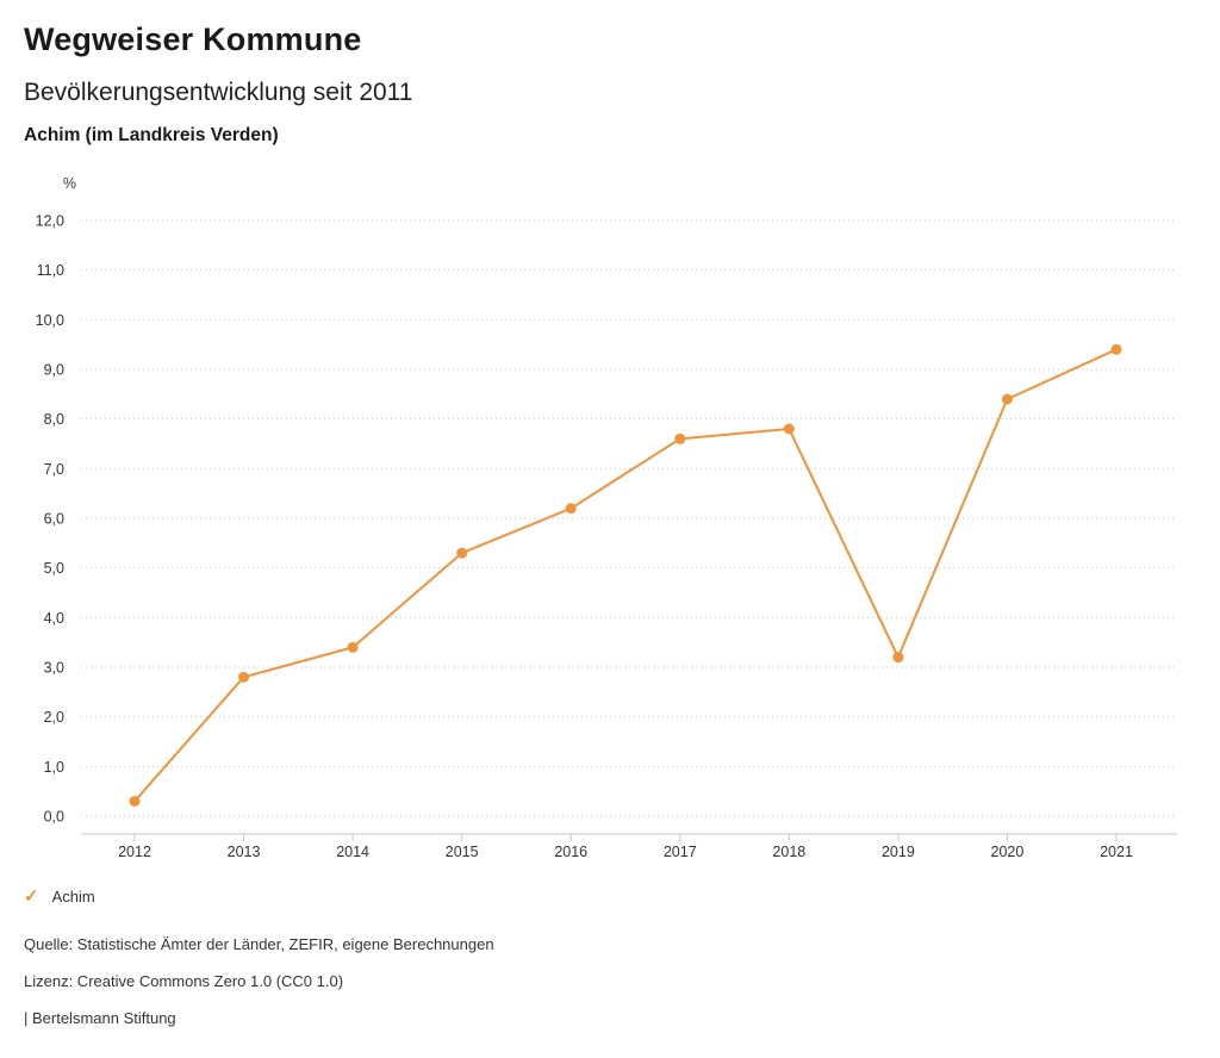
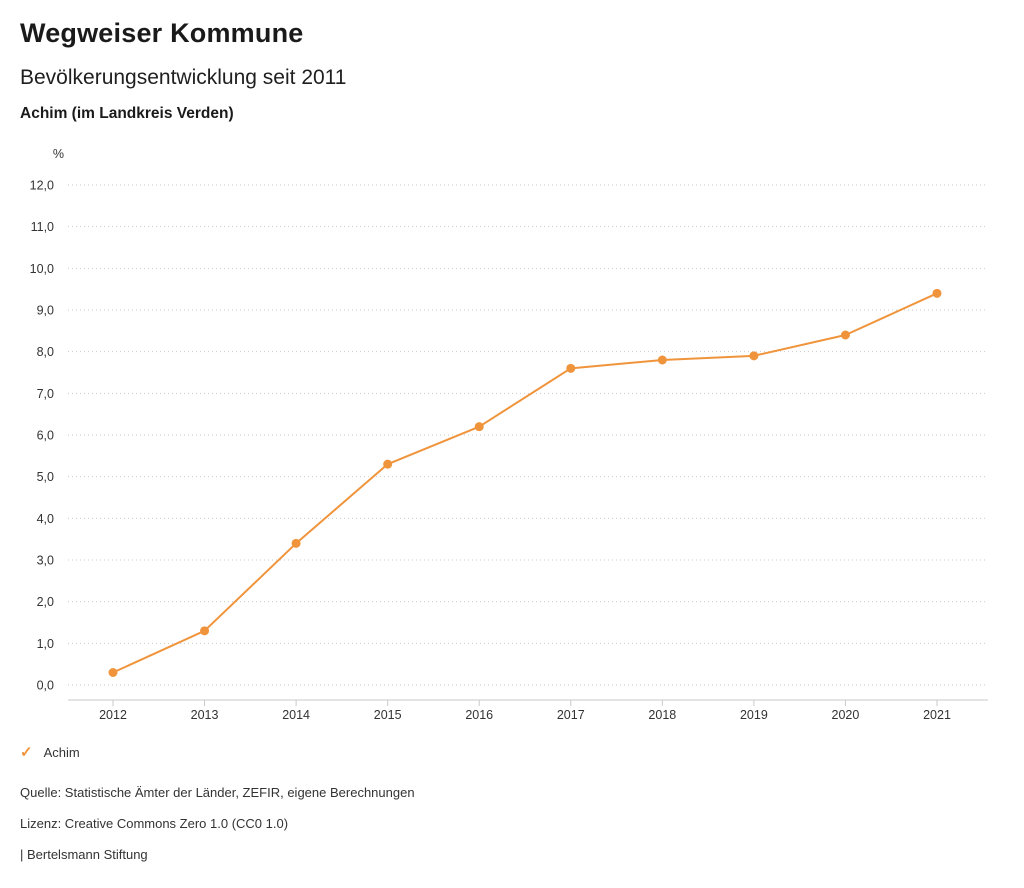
2013: 2,8 -> 1,3
2019: 3,2 -> 7,9
